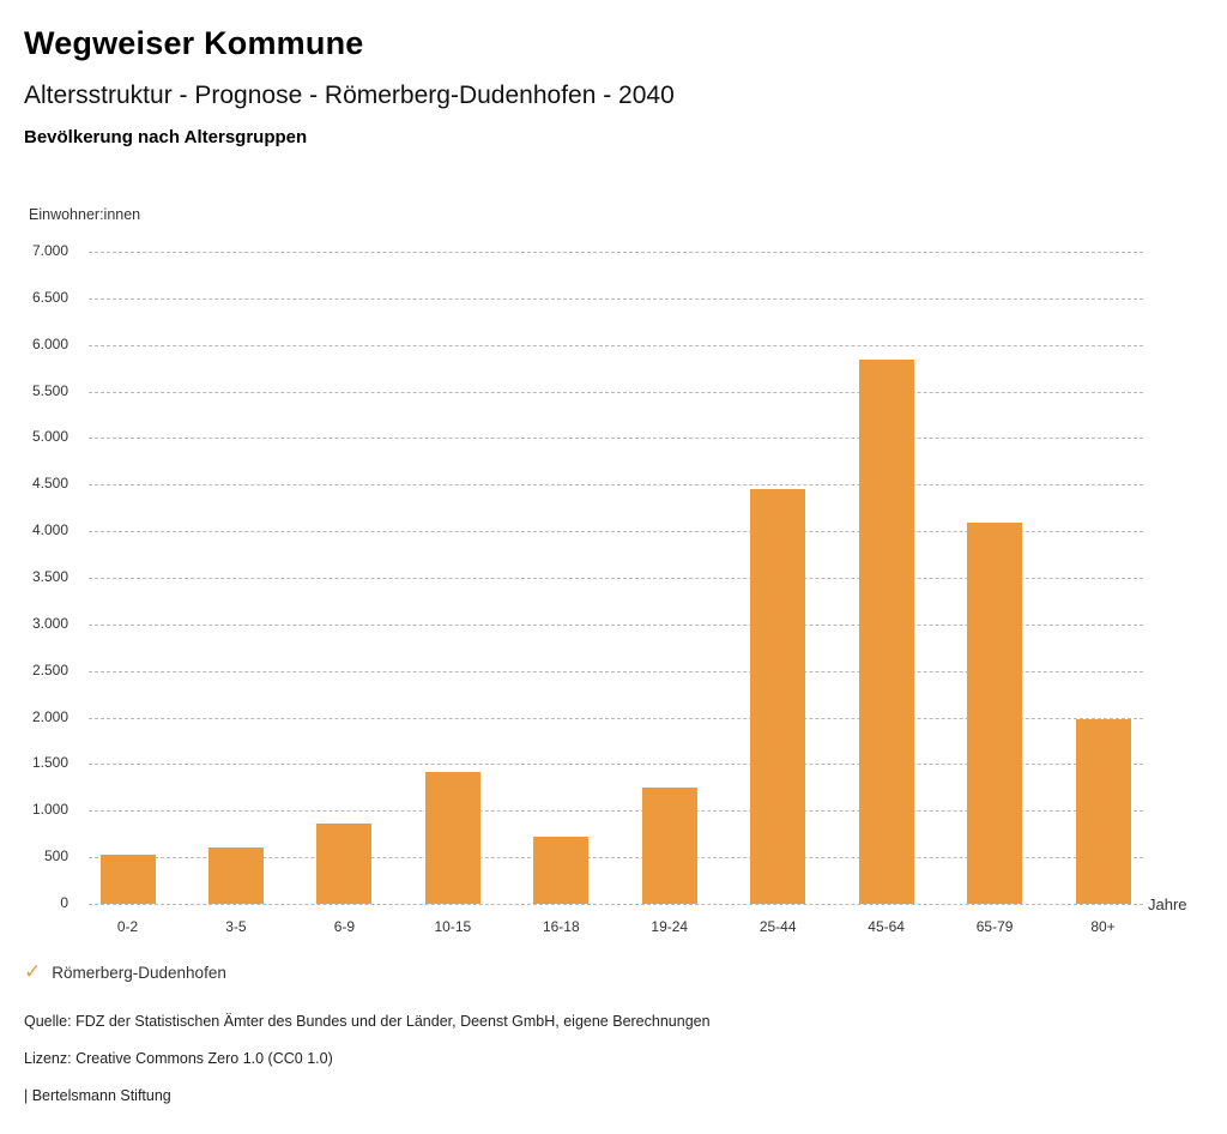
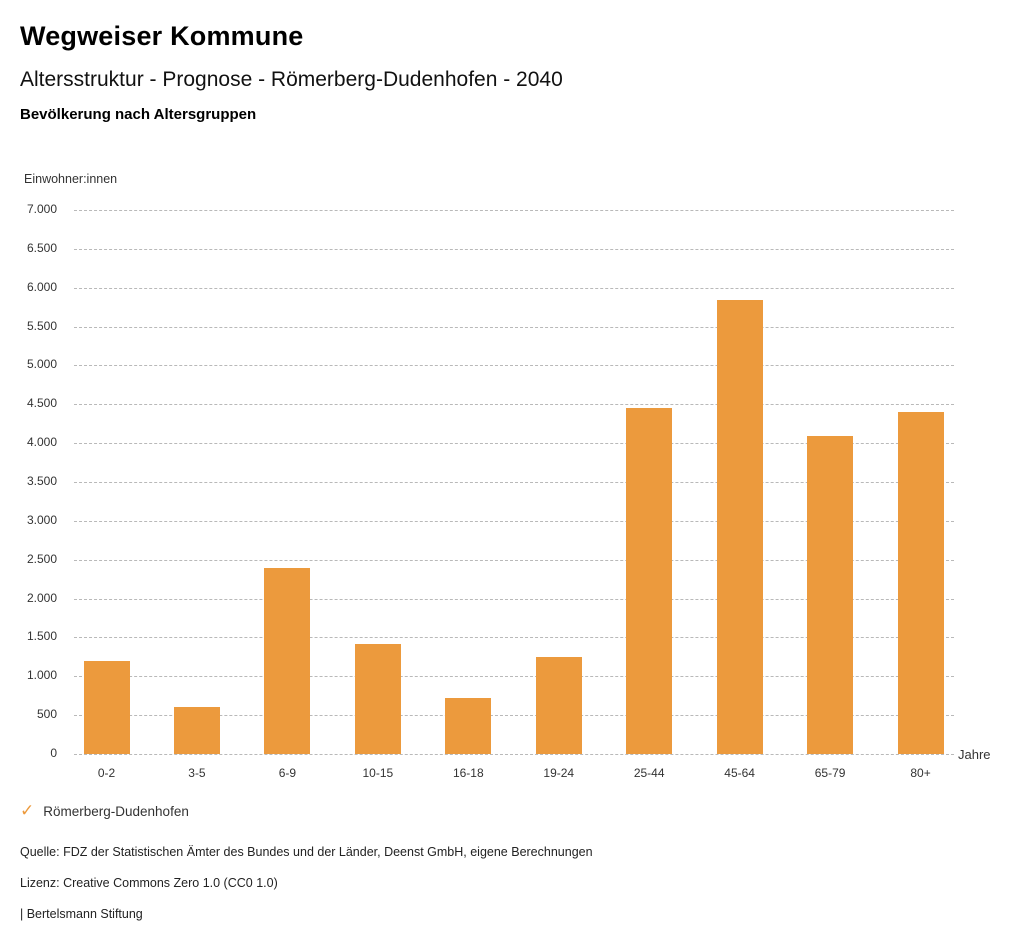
0-2: 500 -> 1200
6-9: 900 -> 2400
80+: 2000 -> 4400
